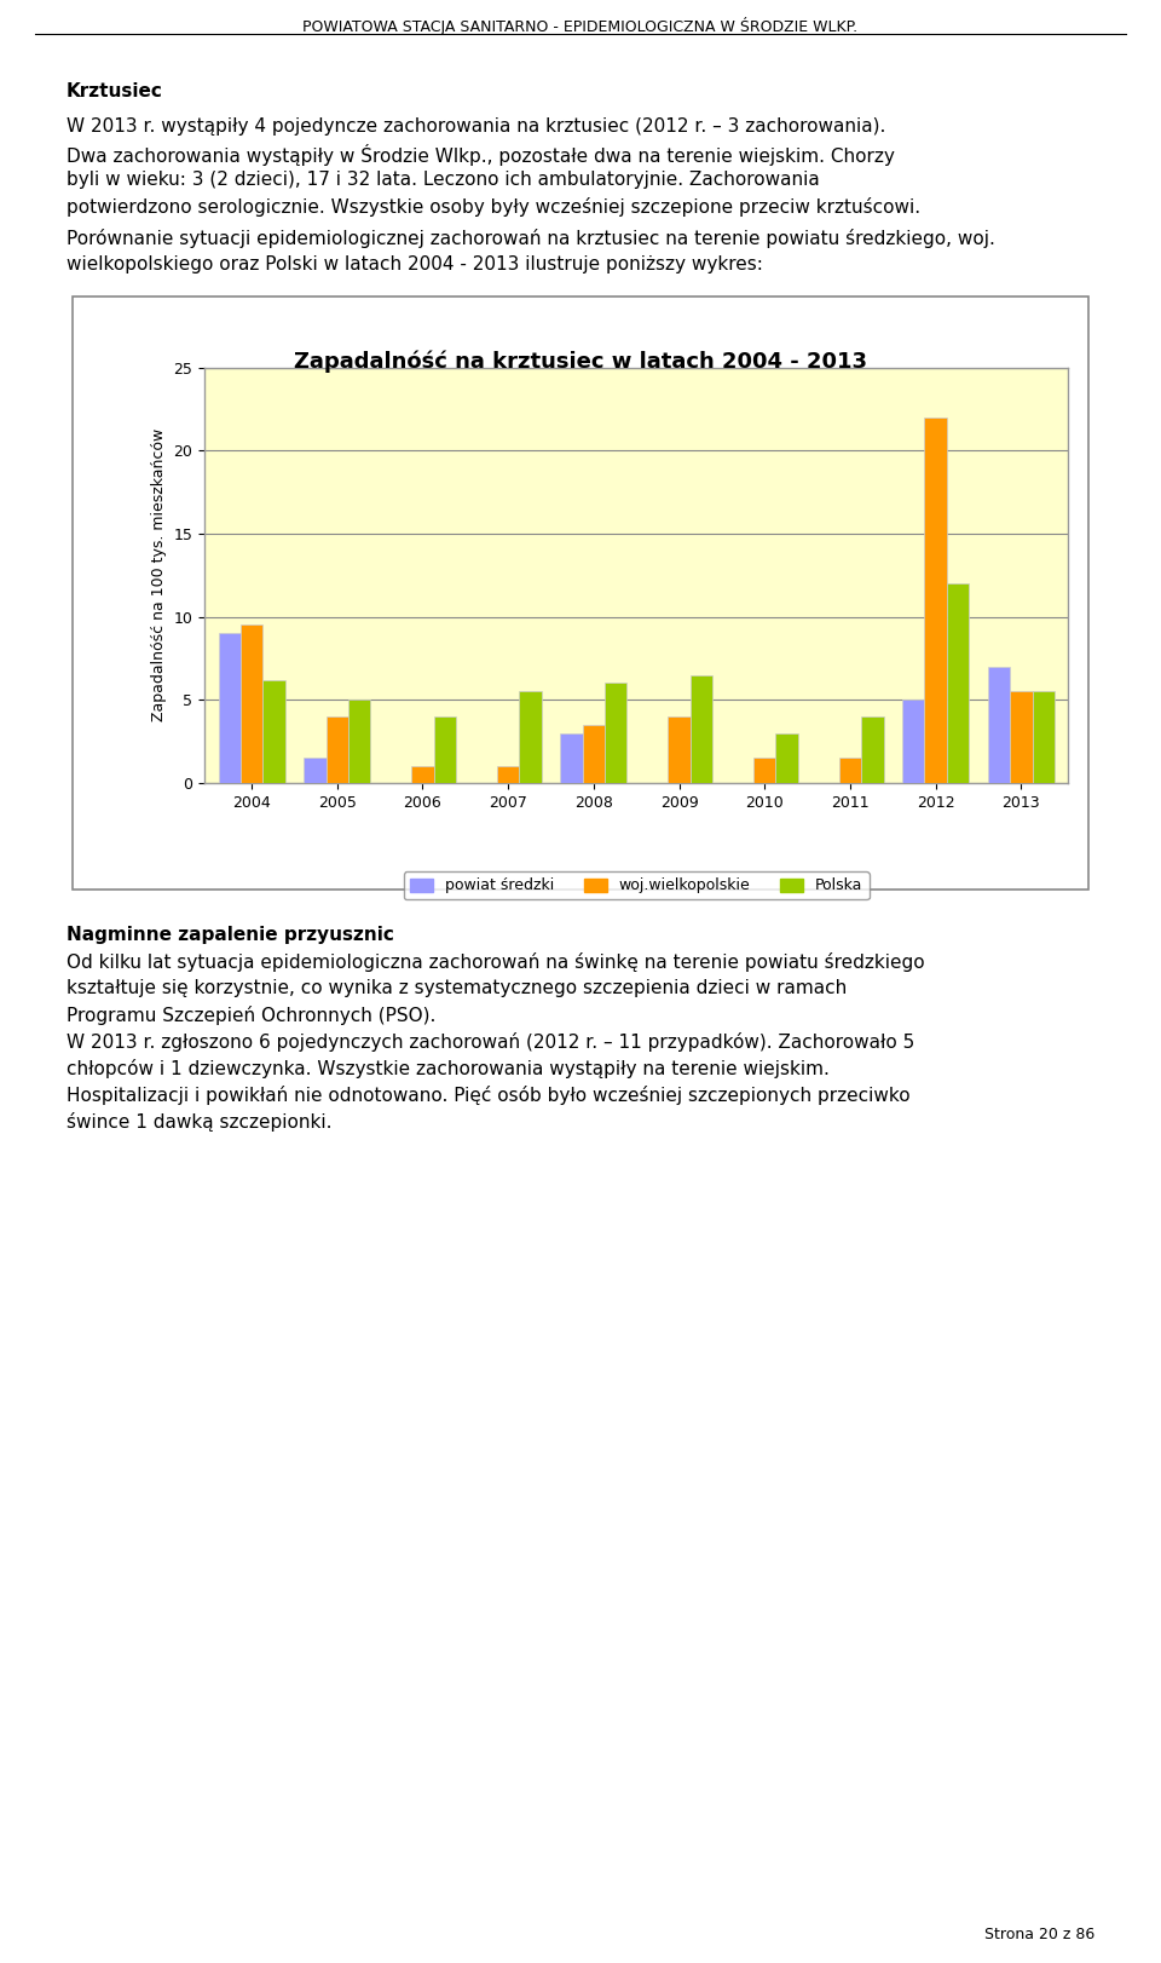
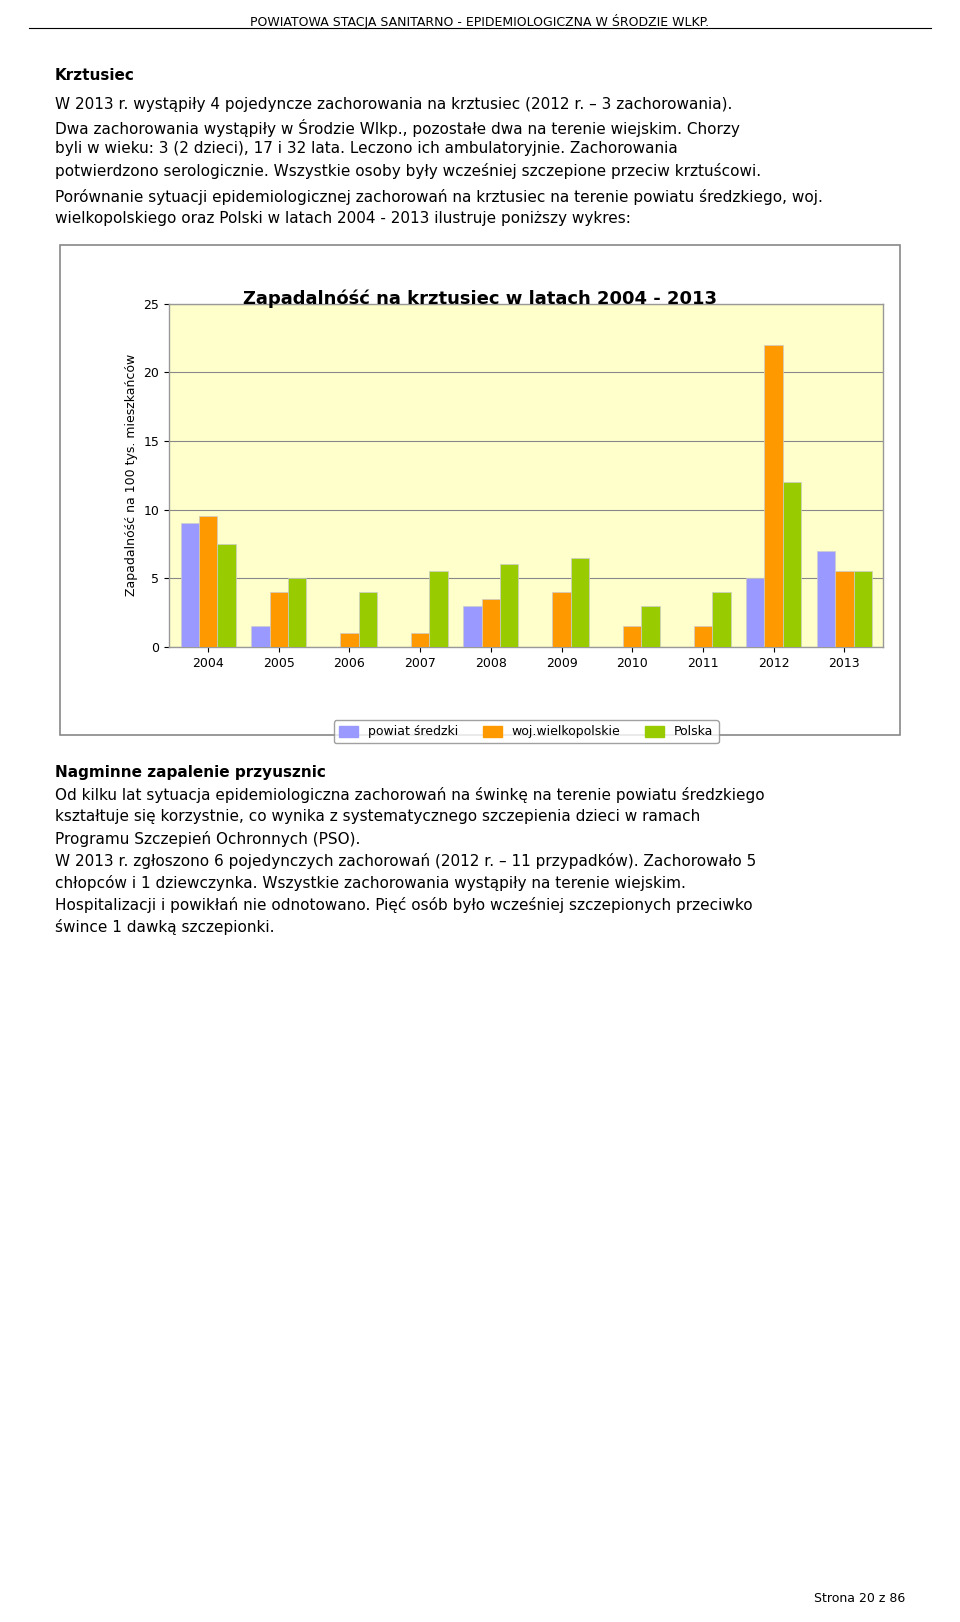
Polska/2004: 6.2 -> 7.5
